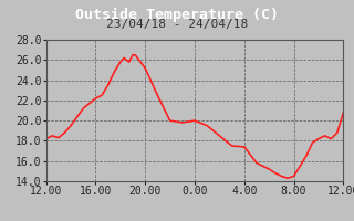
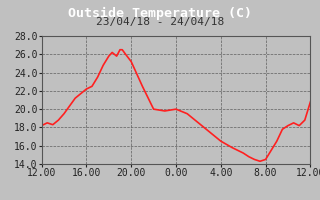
4.00: 17.4 -> 16.5
